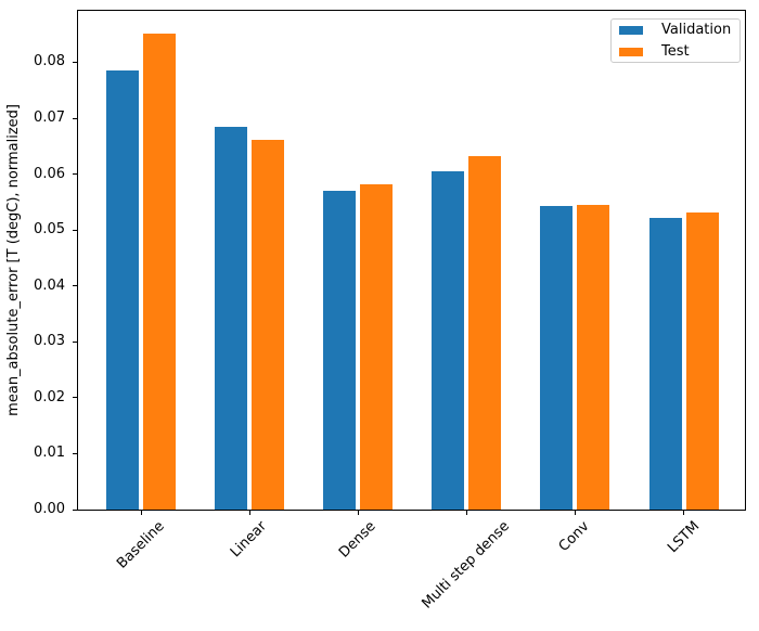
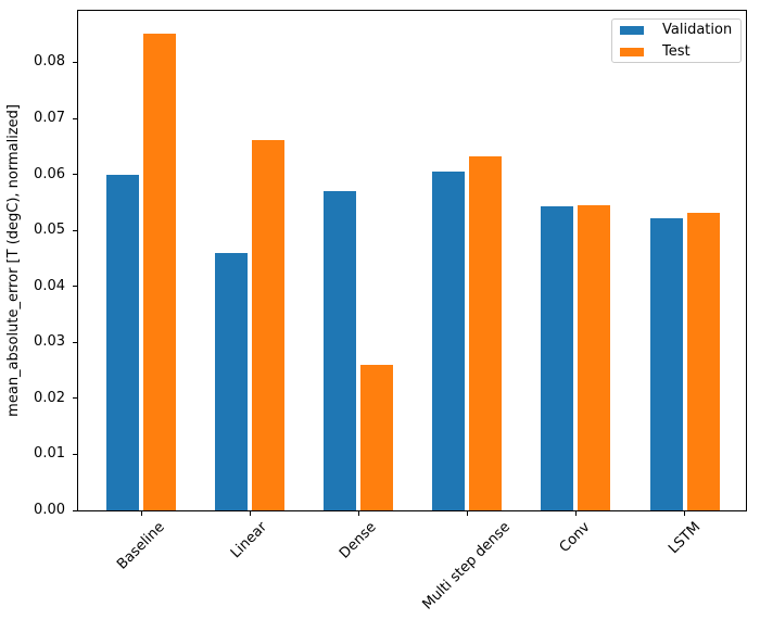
Validation/Baseline: 0.079 -> 0.060
Validation/Linear: 0.069 -> 0.046
Test/Dense: 0.058 -> 0.026
